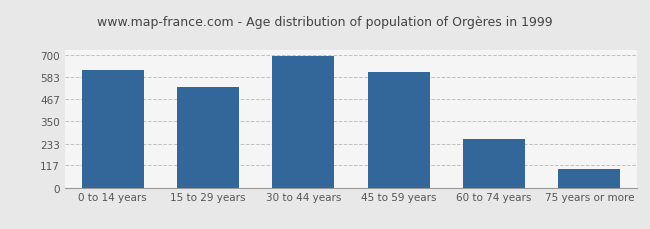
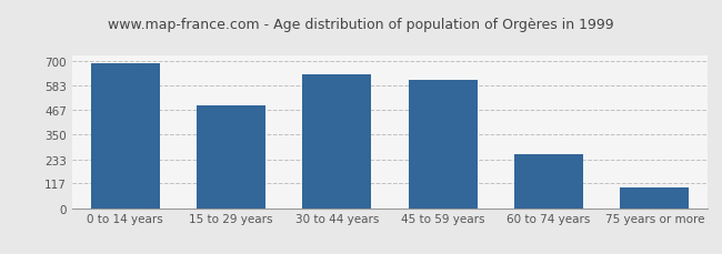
0 to 14 years: 620 -> 690
15 to 29 years: 530 -> 490
30 to 44 years: 700 -> 640
